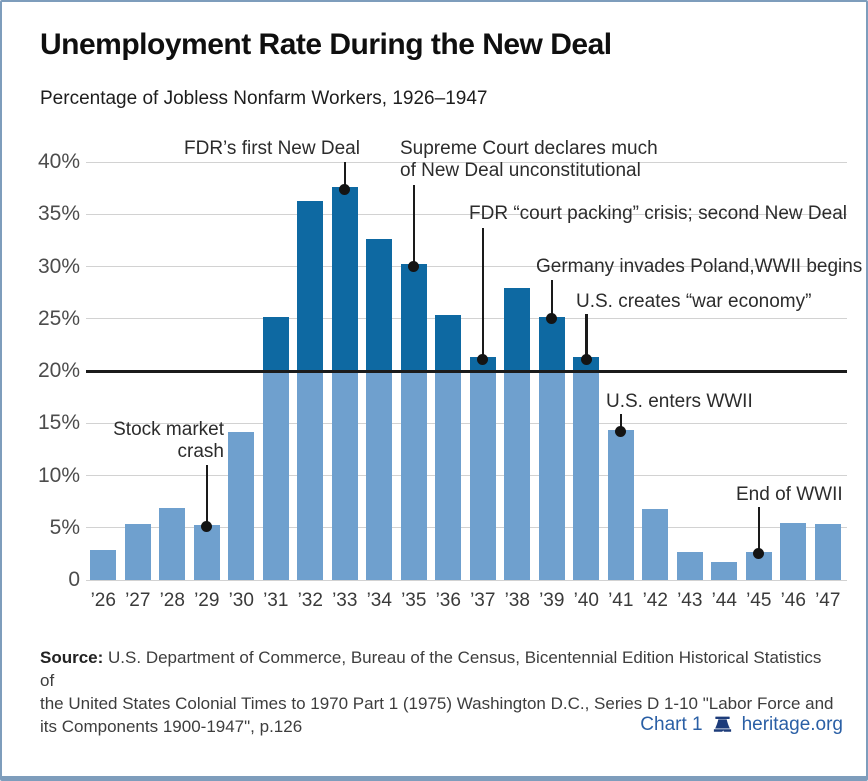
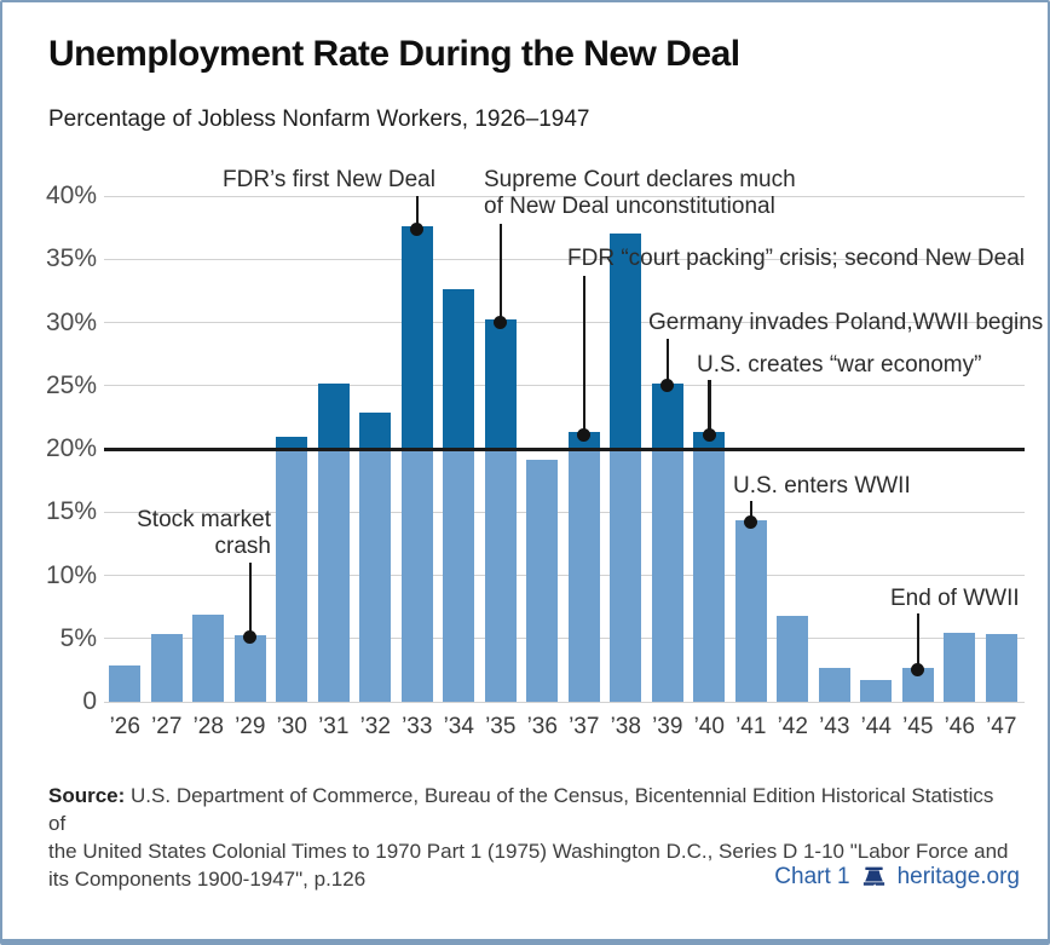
’30: 14.2% -> 21.0%
’32: 36.3% -> 22.9%
’36: 25.4% -> 19.1%
’38: 27.9% -> 37.0%
